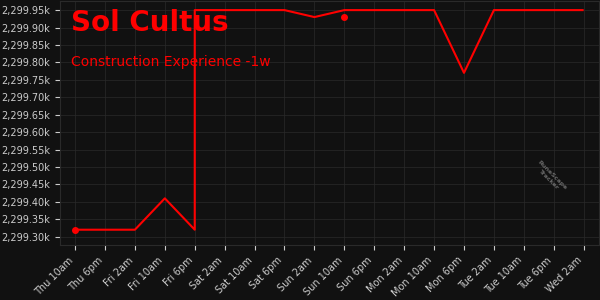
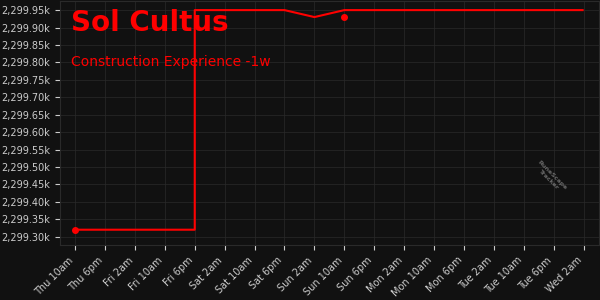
Fri 10am: 2,299.41k -> 2,299.32k
Mon 6pm: 2,299.77k -> 2,299.95k
